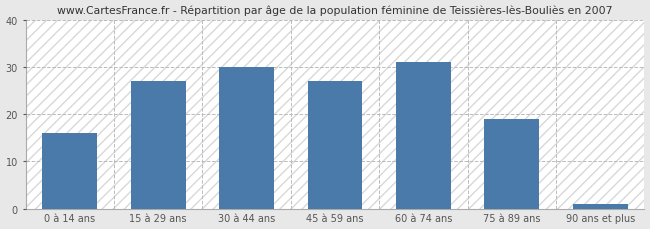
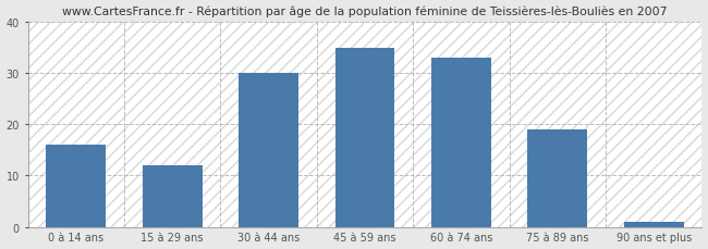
15 à 29 ans: 27 -> 12
45 à 59 ans: 27 -> 35
60 à 74 ans: 31 -> 33
